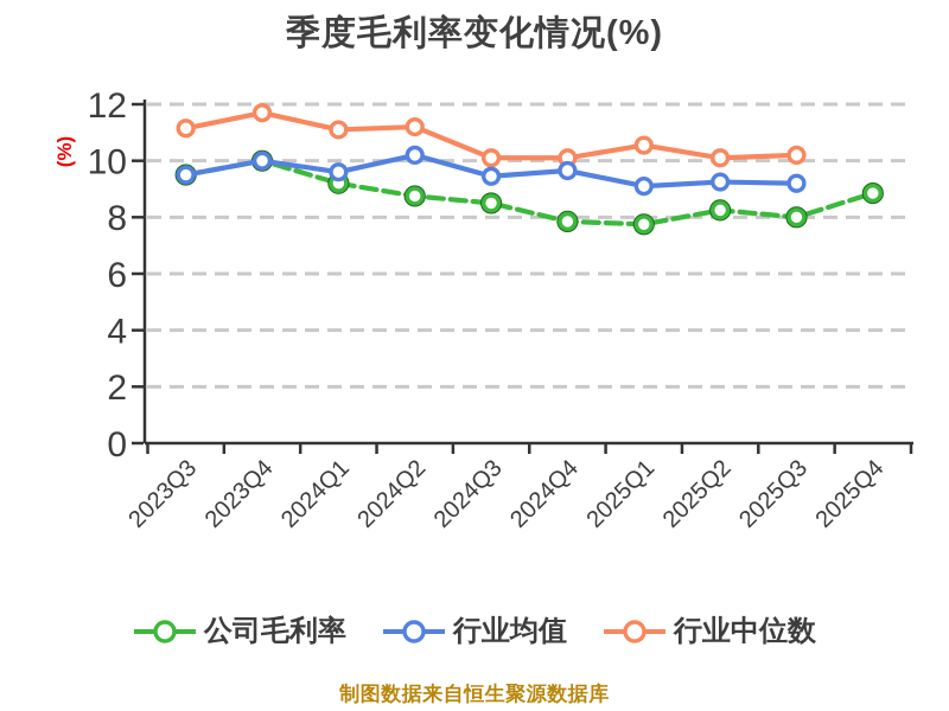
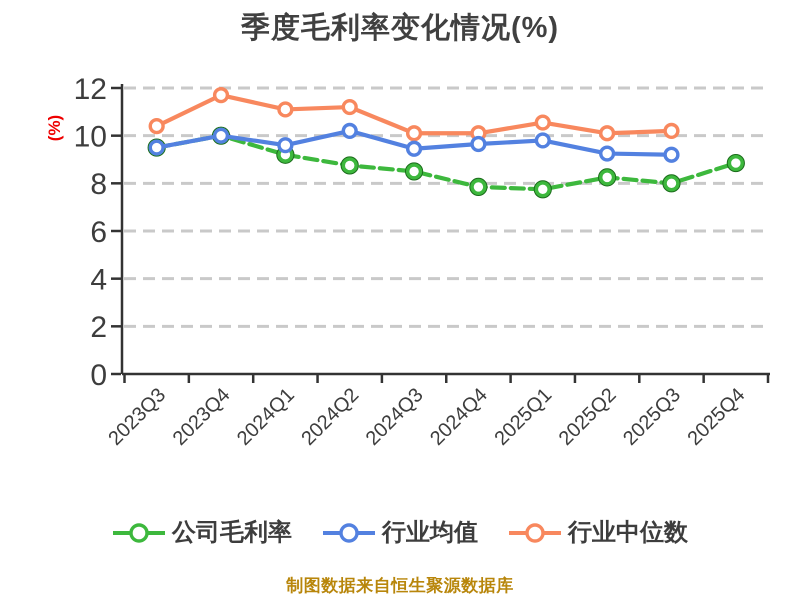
行业中位数/2023Q3: 11.2 -> 10.4
行业均值/2025Q1: 9.1 -> 9.8
